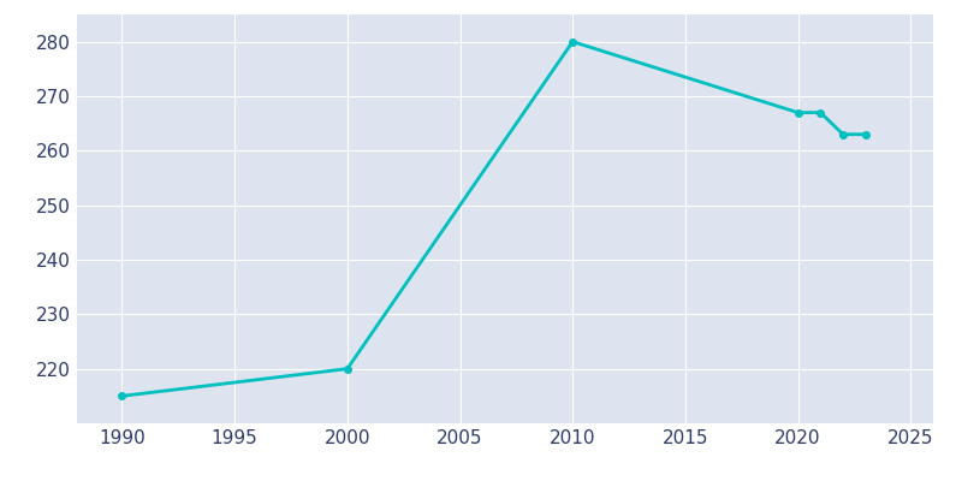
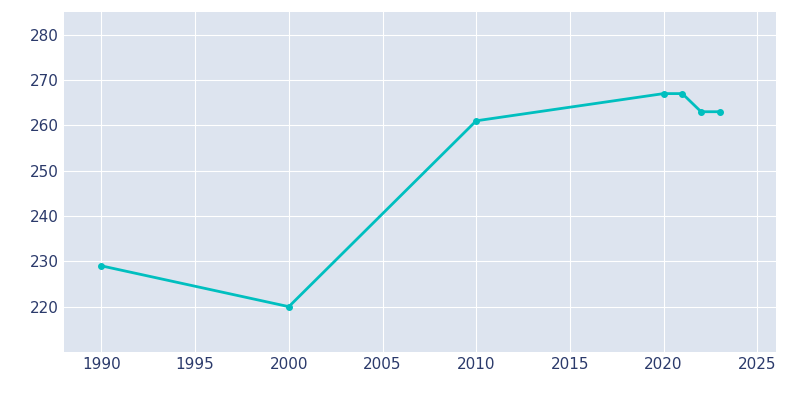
1990: 215 -> 229
2010: 280 -> 261
